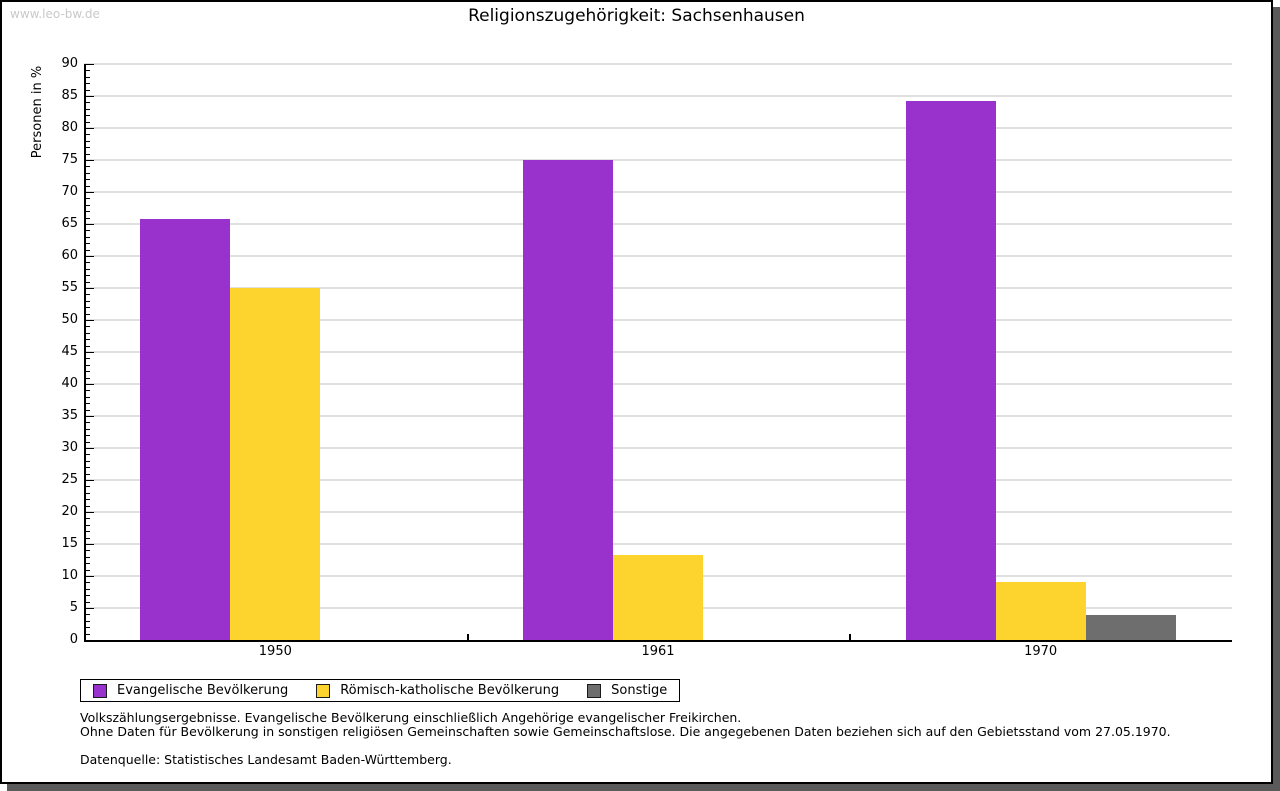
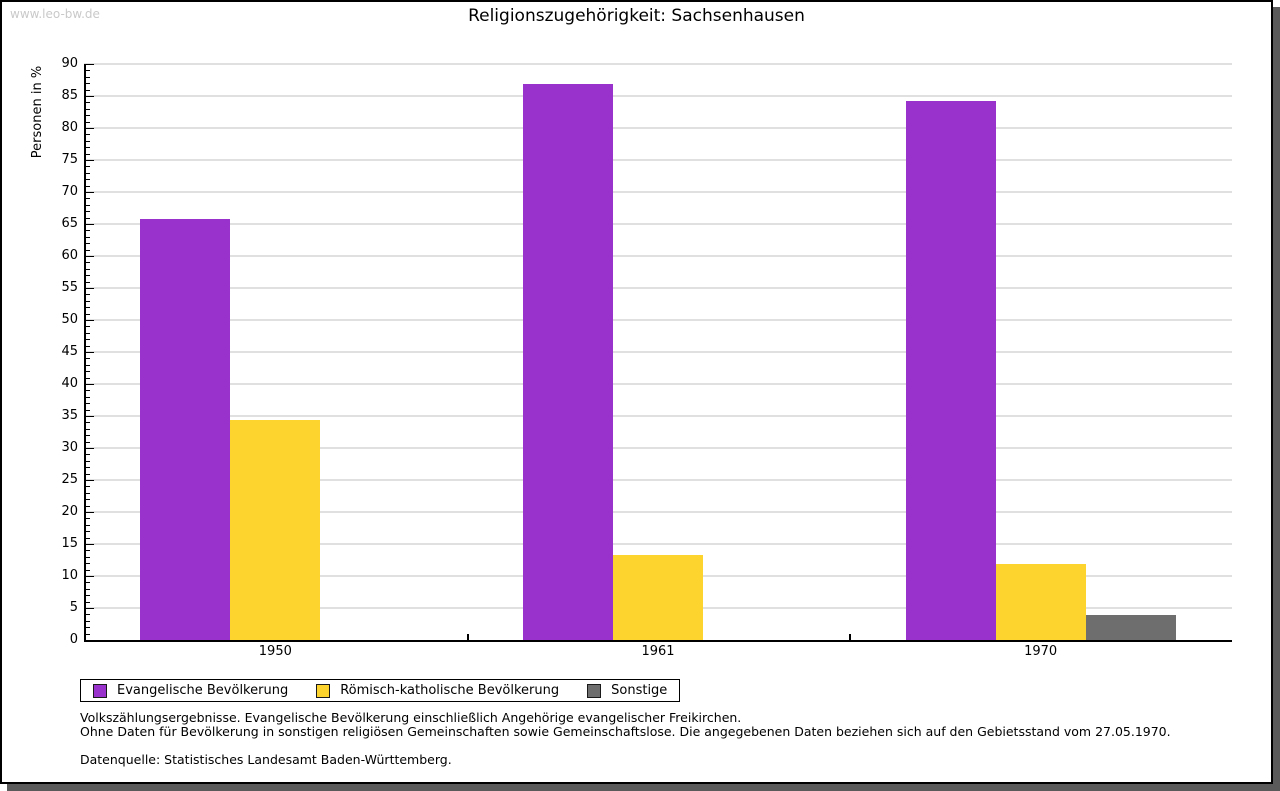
Römisch-katholische Bevölkerung/1950: 55 -> 34
Evangelische Bevölkerung/1961: 75 -> 87
Römisch-katholische Bevölkerung/1970: 9 -> 12
